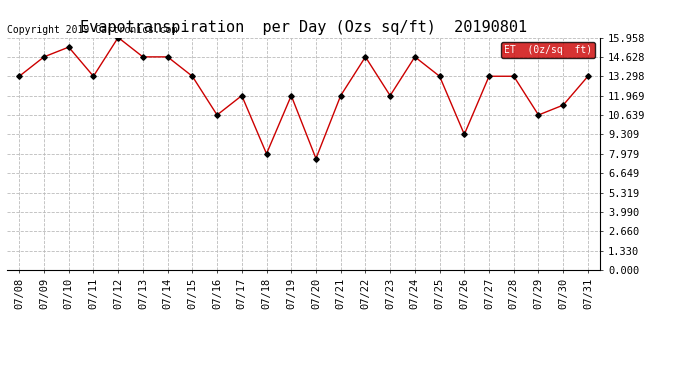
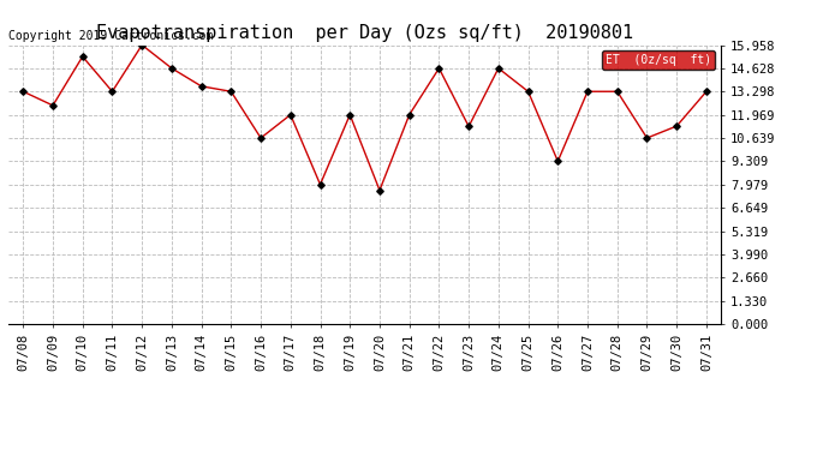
07/09: 14.6 -> 12.5
07/14: 14.6 -> 13.6
07/23: 12.0 -> 11.3
